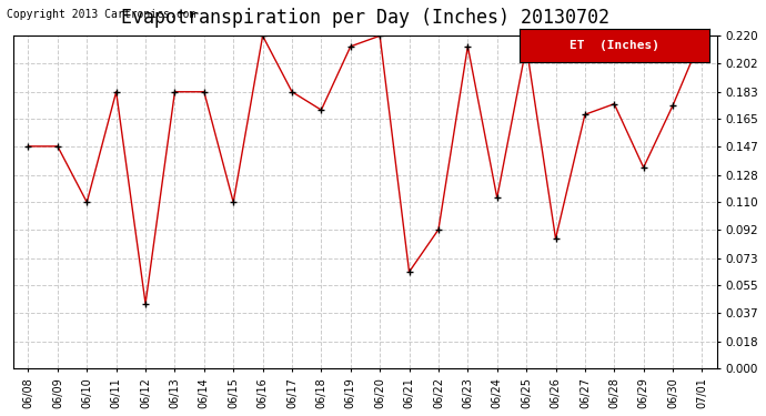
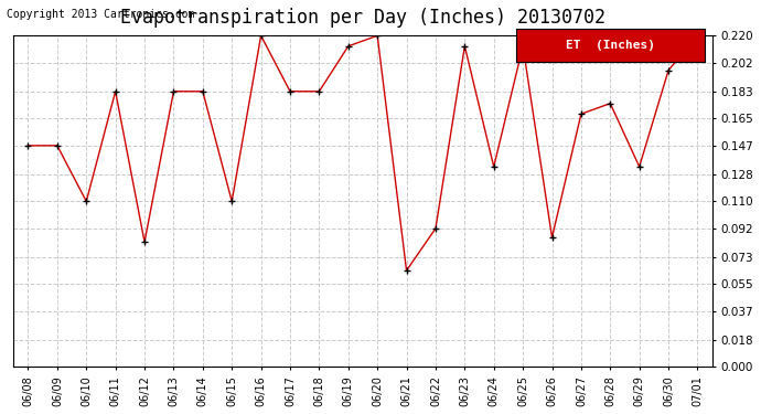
06/12: 0.043 -> 0.083
06/18: 0.171 -> 0.183
06/24: 0.113 -> 0.133
06/30: 0.174 -> 0.197
